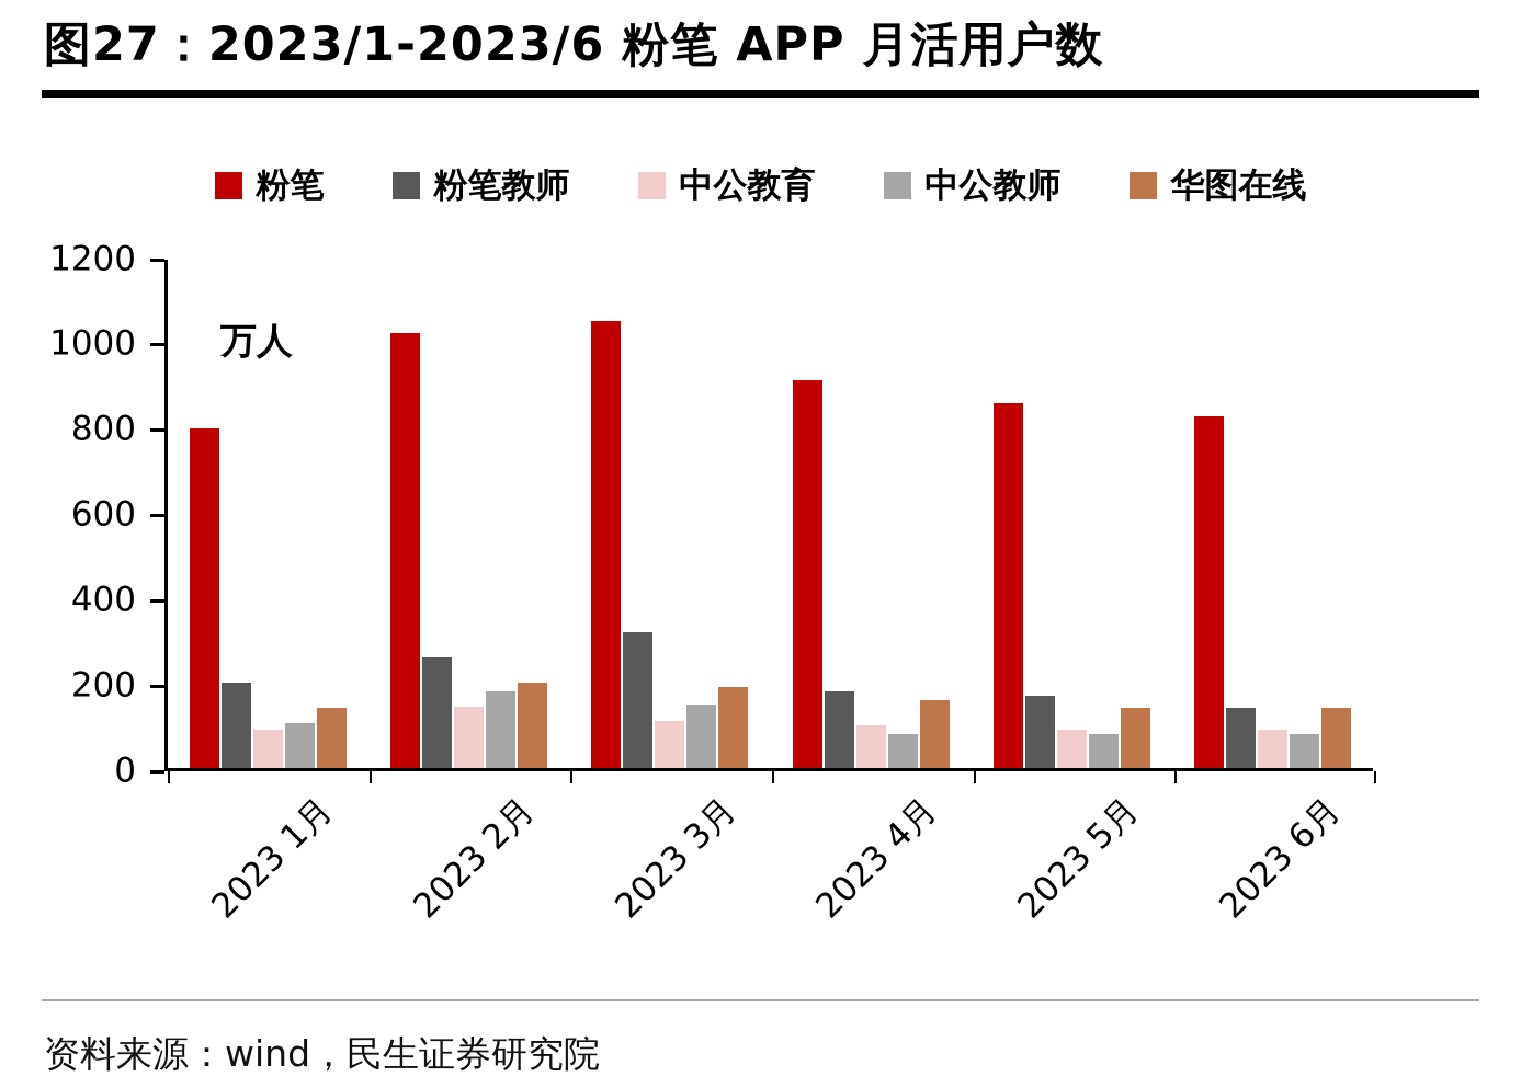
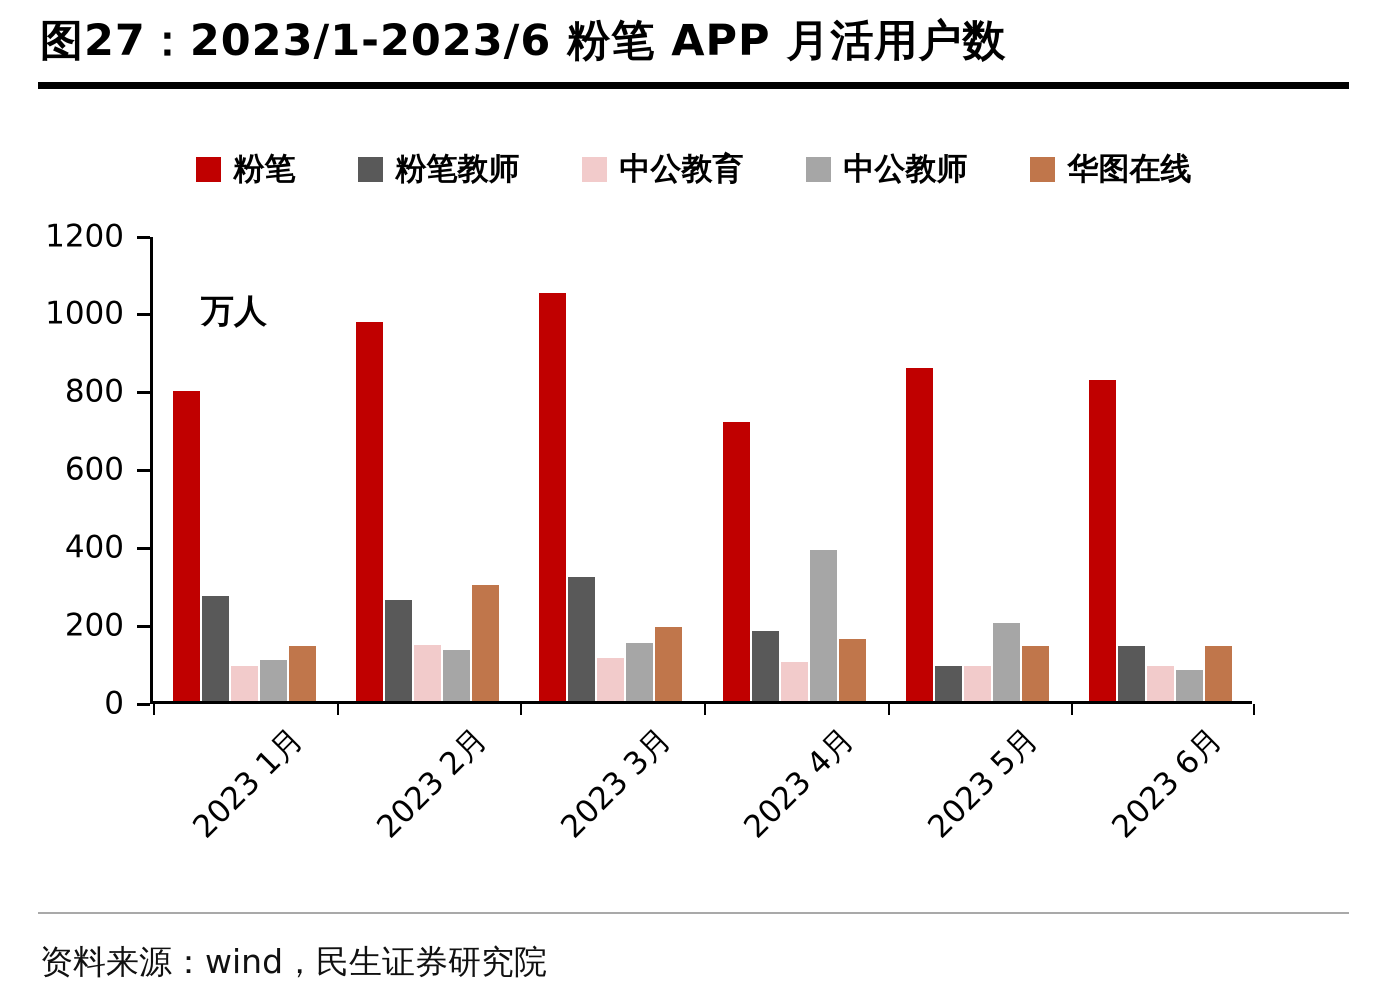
粉笔教师/2023 1月: 200 -> 270
粉笔/2023 2月: 1020 -> 980
中公教师/2023 2月: 180 -> 130
华图在线/2023 2月: 200 -> 300
粉笔/2023 4月: 920 -> 720
中公教师/2023 4月: 80 -> 390
粉笔教师/2023 5月: 170 -> 90
中公教师/2023 5月: 80 -> 200
